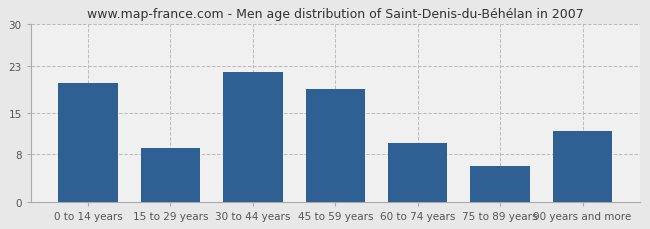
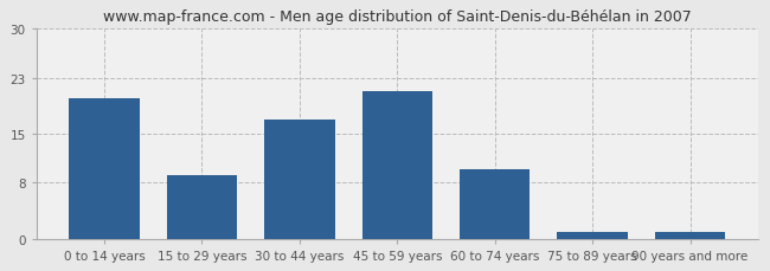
30 to 44 years: 22 -> 17
45 to 59 years: 19 -> 21
75 to 89 years: 6 -> 1
90 years and more: 12 -> 1
